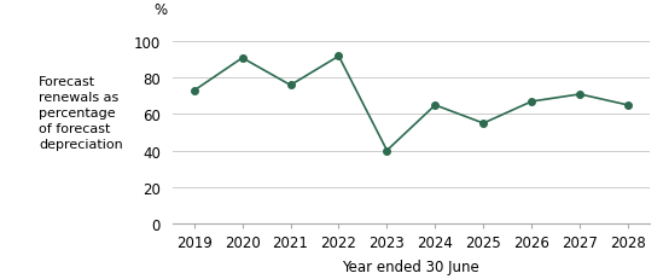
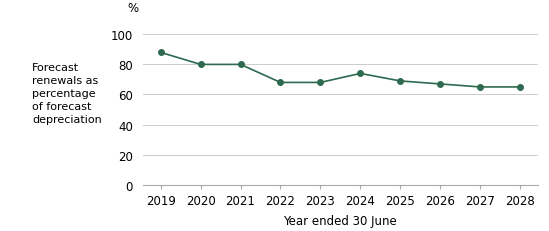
2019: 73 -> 88
2020: 91 -> 80
2021: 76 -> 80
2022: 92 -> 68
2023: 40 -> 68
2024: 65 -> 74
2025: 55 -> 69
2027: 71 -> 65
